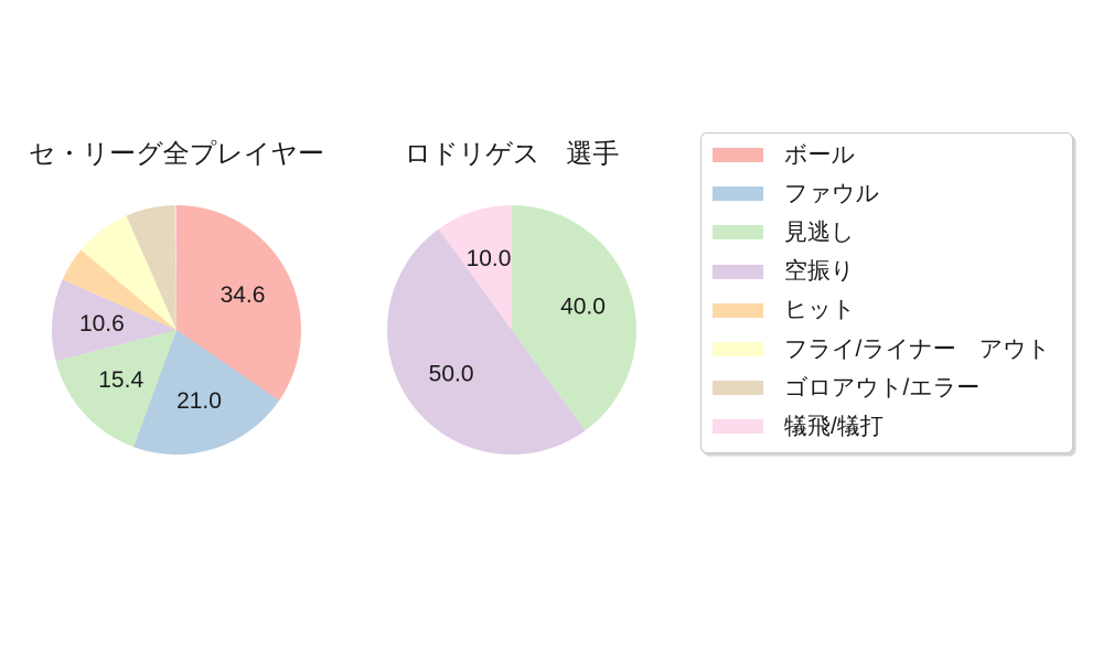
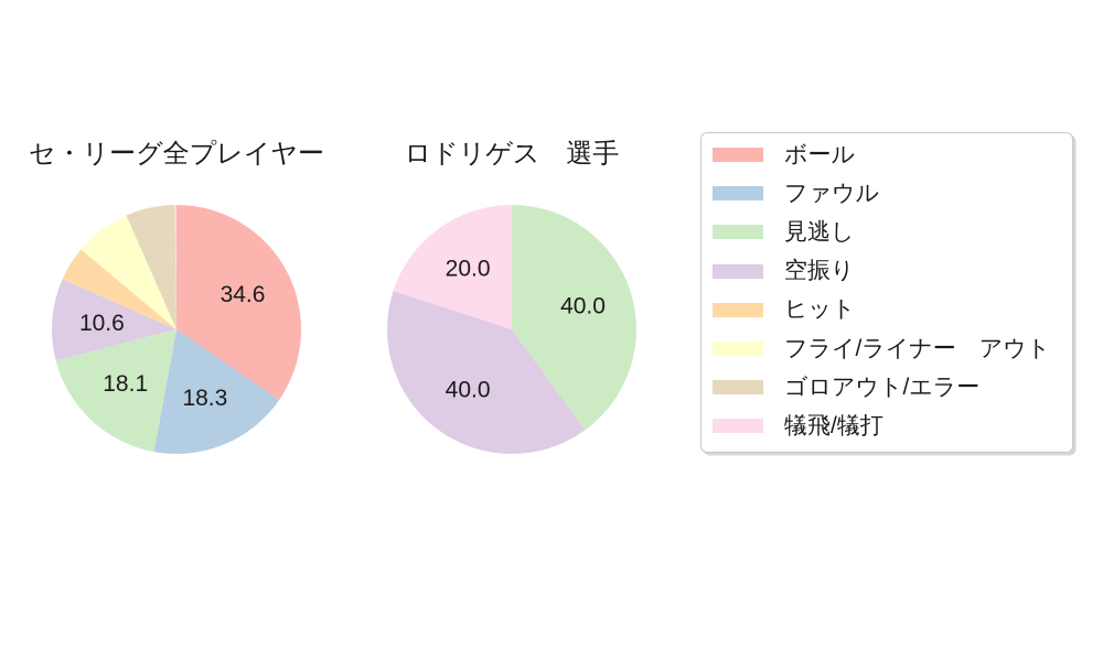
セ・リーグ全プレイヤー/ファウル: 21.0 -> 18.3
セ・リーグ全プレイヤー/見逃し: 15.4 -> 18.1
ロドリゲス 選手/空振り: 50.0 -> 40.0
ロドリゲス 選手/犠飛/犠打: 10.0 -> 20.0
